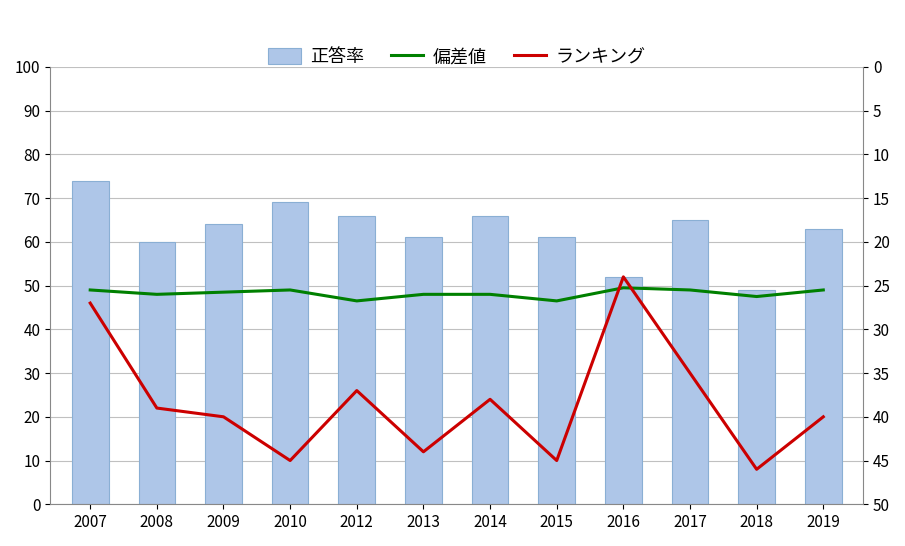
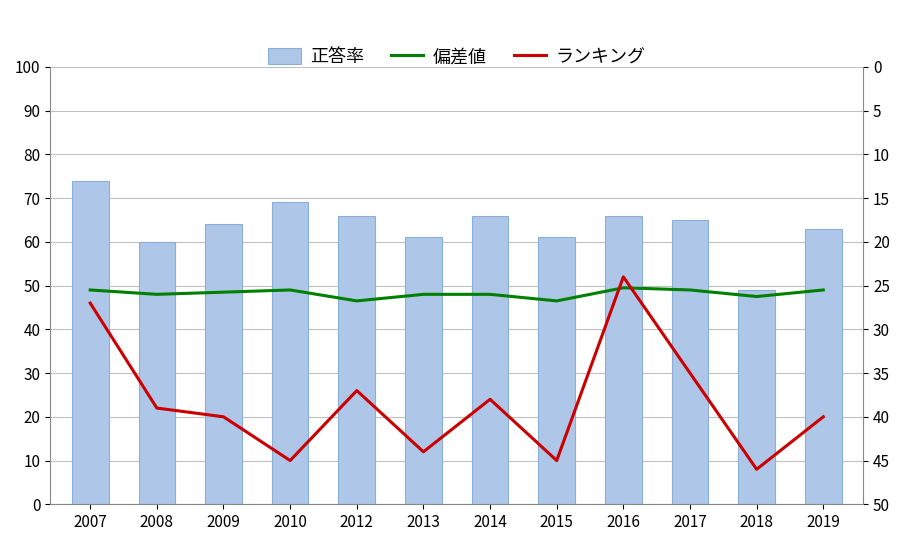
正答率/2016: 52 -> 66
